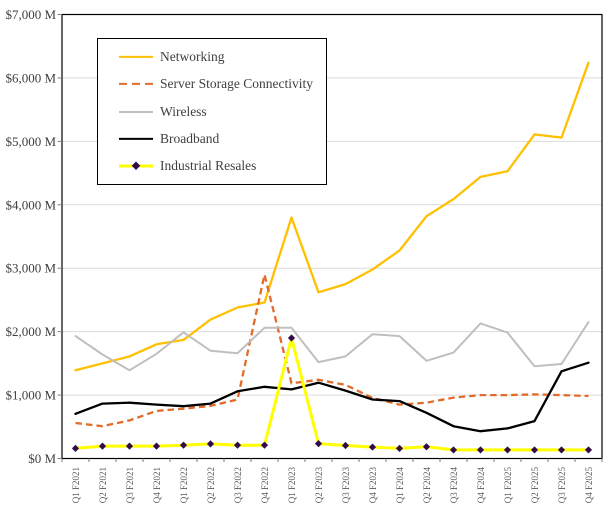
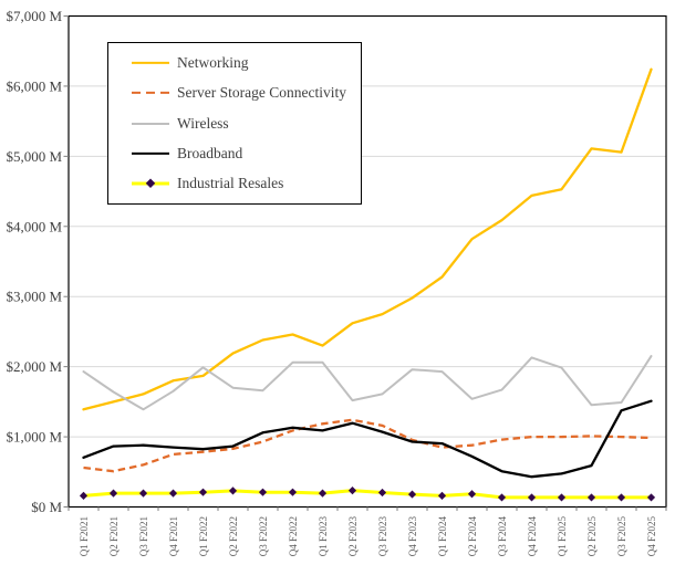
Server Storage Connectivity/Q4 F2022: $2900M -> $1100M
Networking/Q1 F2023: $3800M -> $2300M
Industrial Resales/Q1 F2023: $1900M -> $200M
